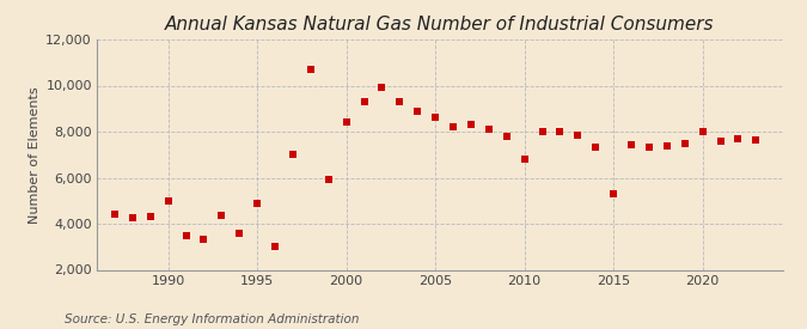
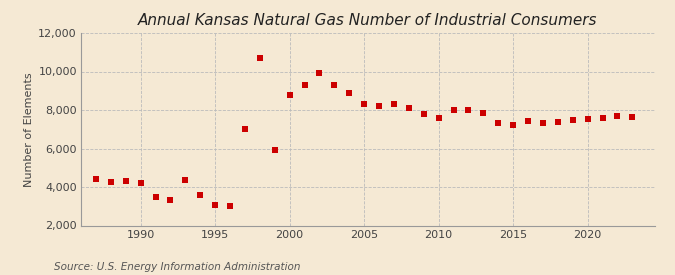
1990: 5,000 -> 4,200
1995: 4,900 -> 3,000
2000: 8,400 -> 8,800
2005: 8,600 -> 8,300
2010: 6,800 -> 7,600
2015: 5,300 -> 7,200
2020: 8,000 -> 7,600
